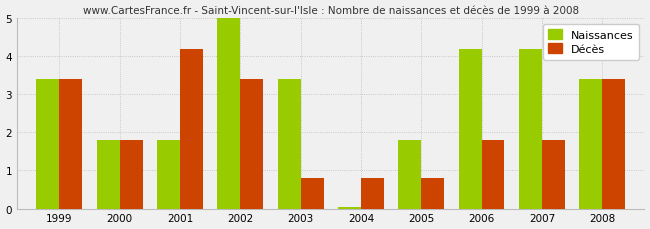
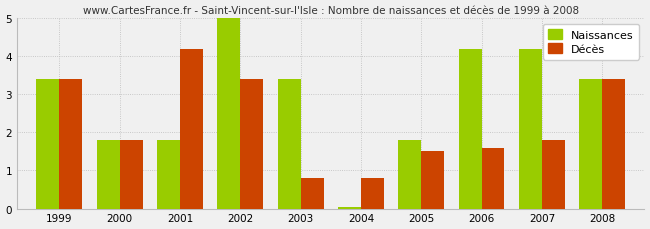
Décès/2005: 0.8 -> 1.5
Décès/2006: 1.8 -> 1.6
